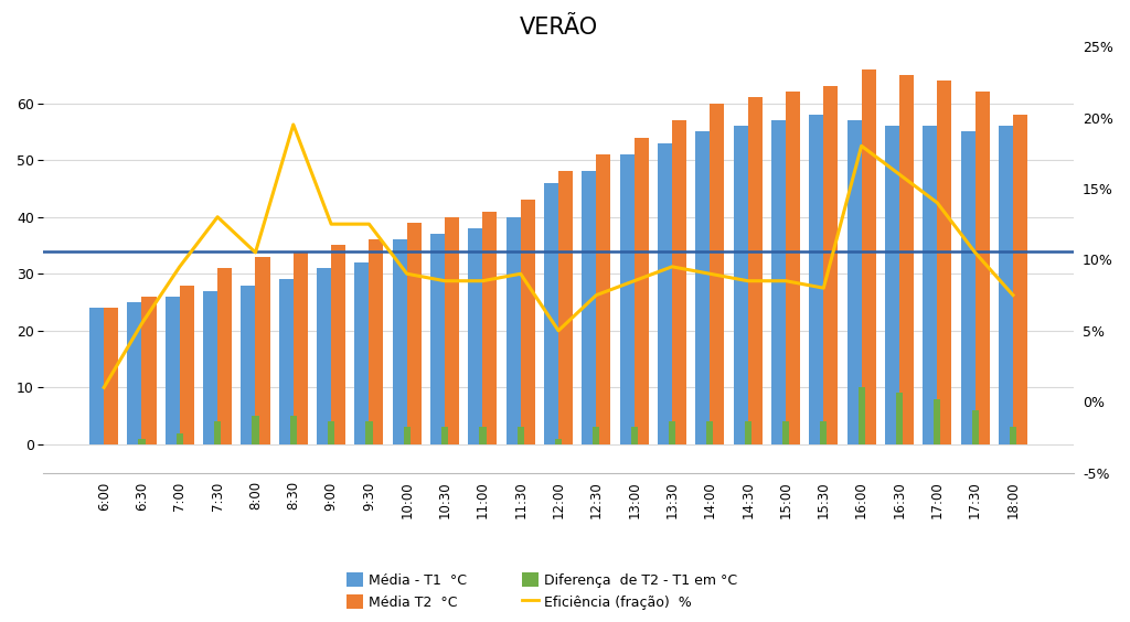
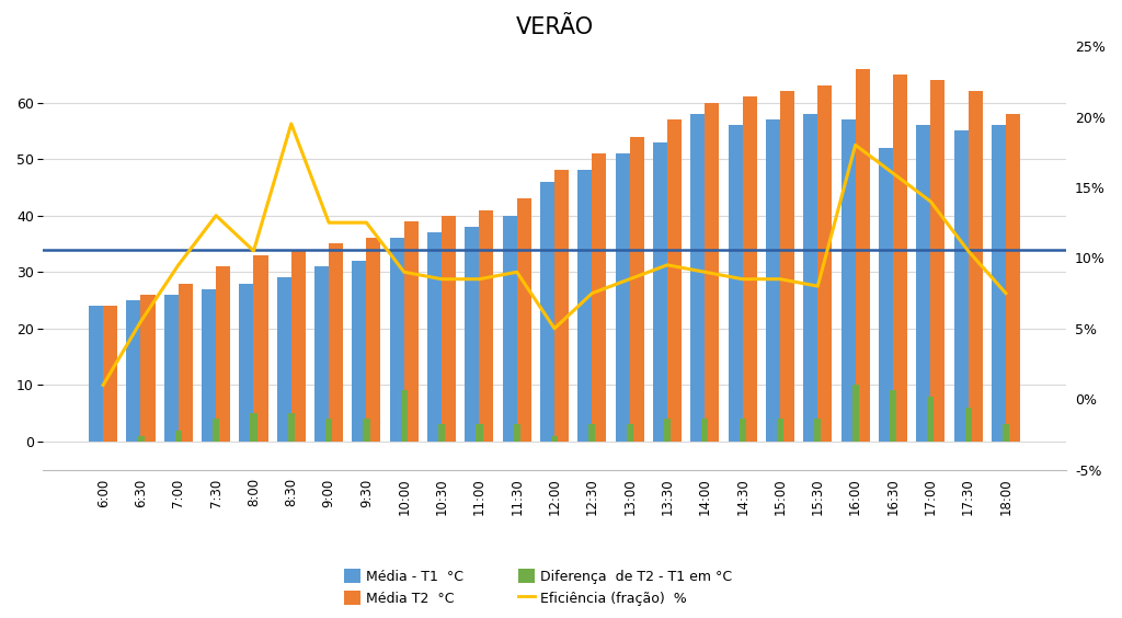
Diferença de T2 - T1 em °C/10:00: 3 -> 9
Média - T1 °C/14:00: 55 -> 58
Média - T1 °C/16:30: 56 -> 52
